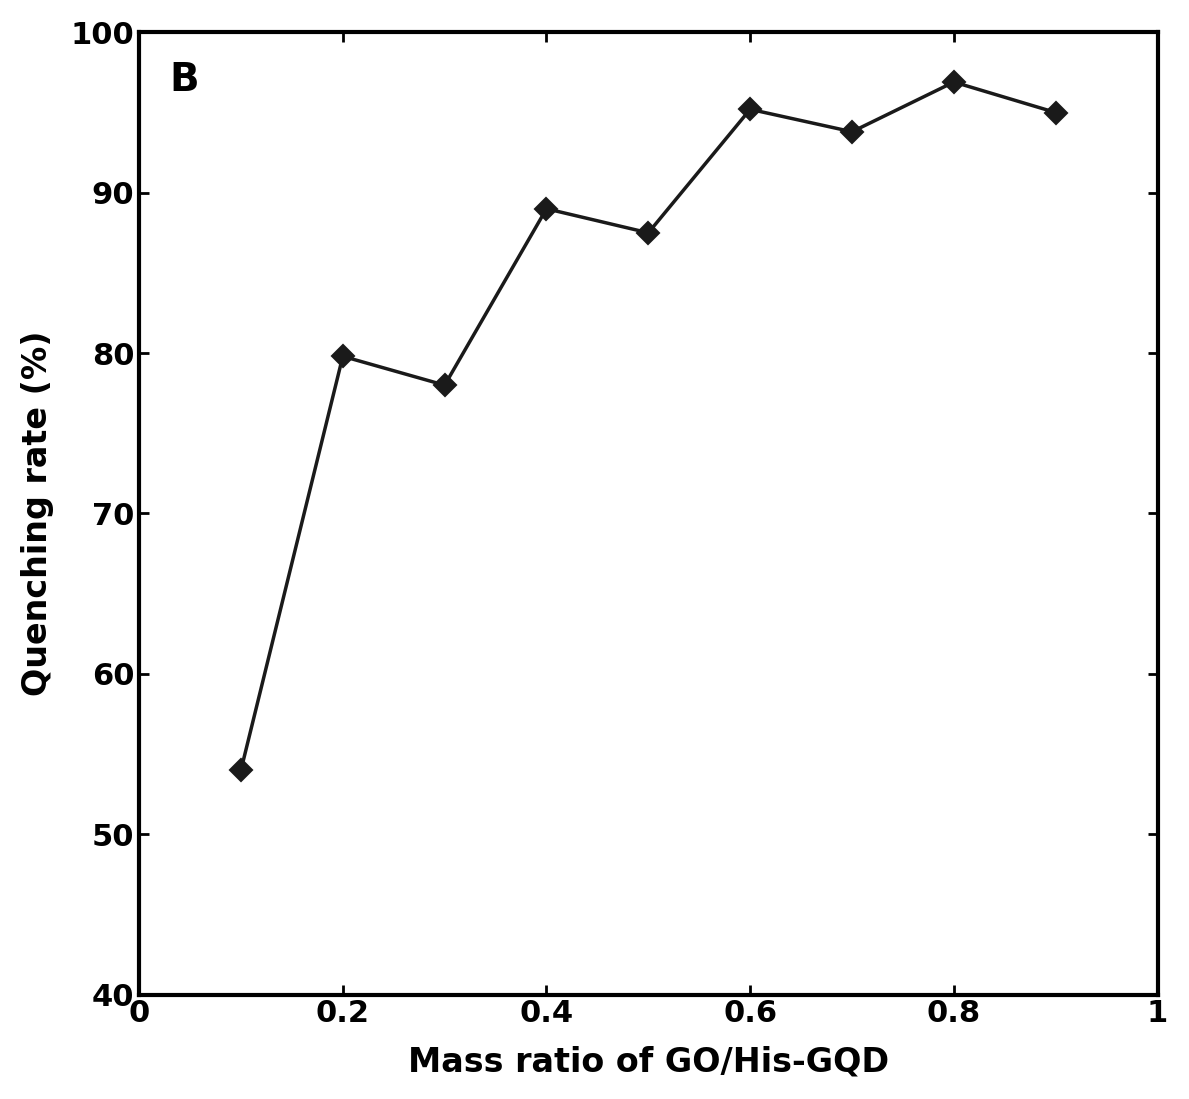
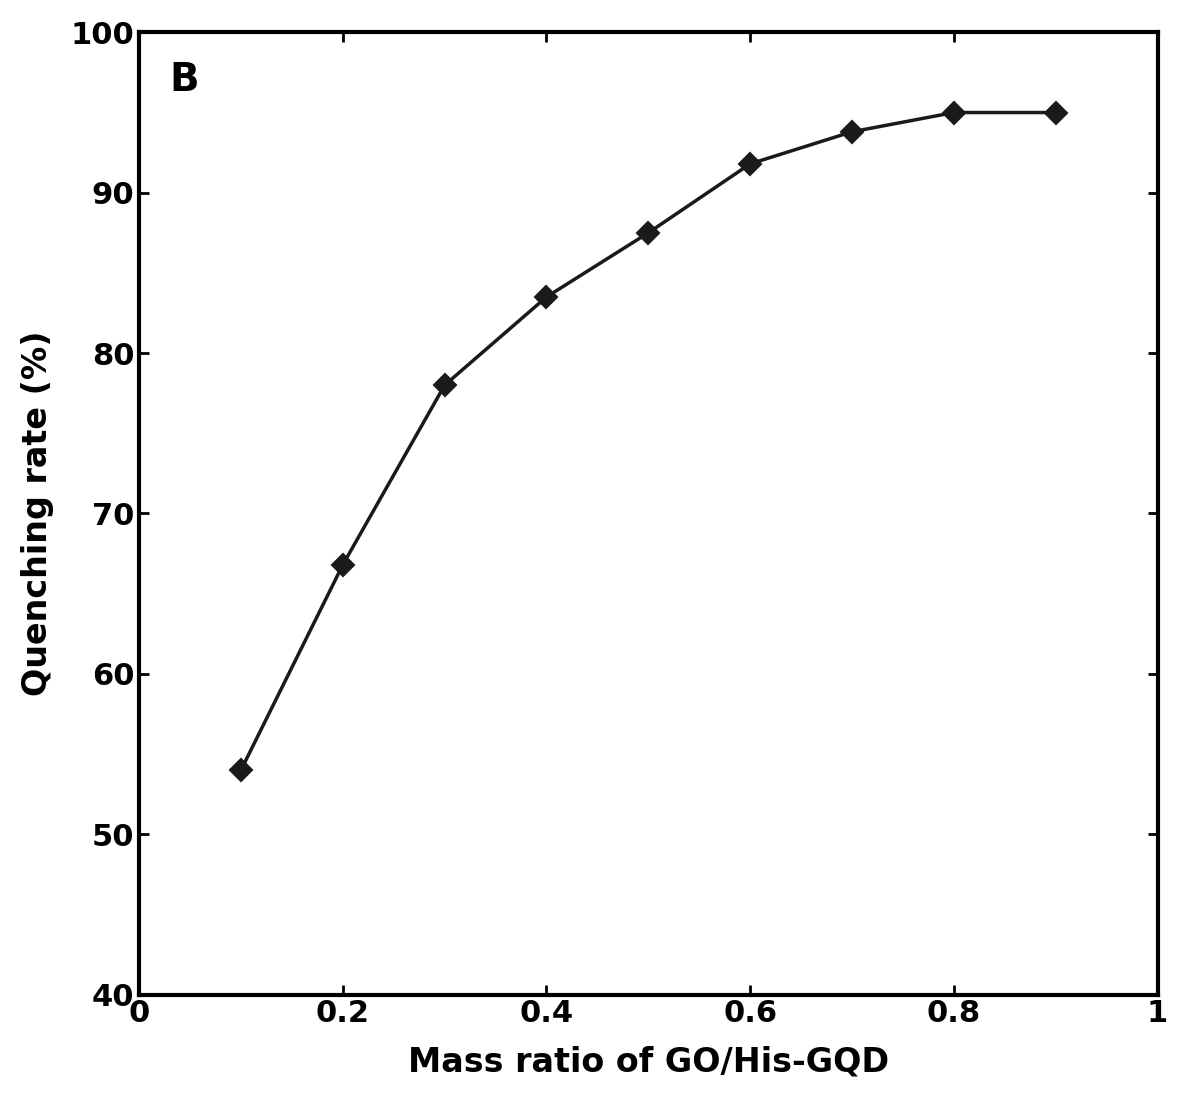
0.2: 79.8 -> 66.8
0.4: 89.0 -> 83.5
0.6: 95.2 -> 91.8
0.8: 96.9 -> 95.0
